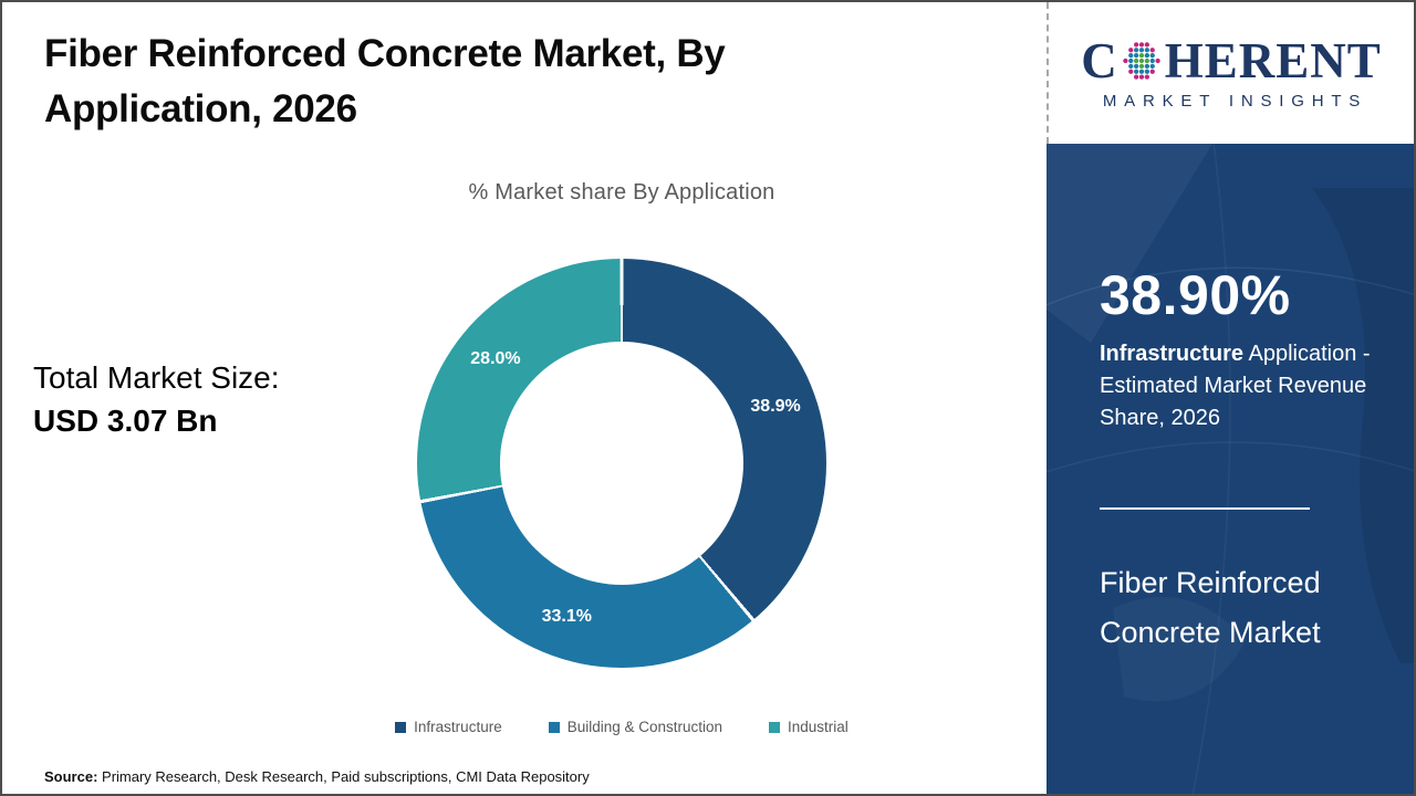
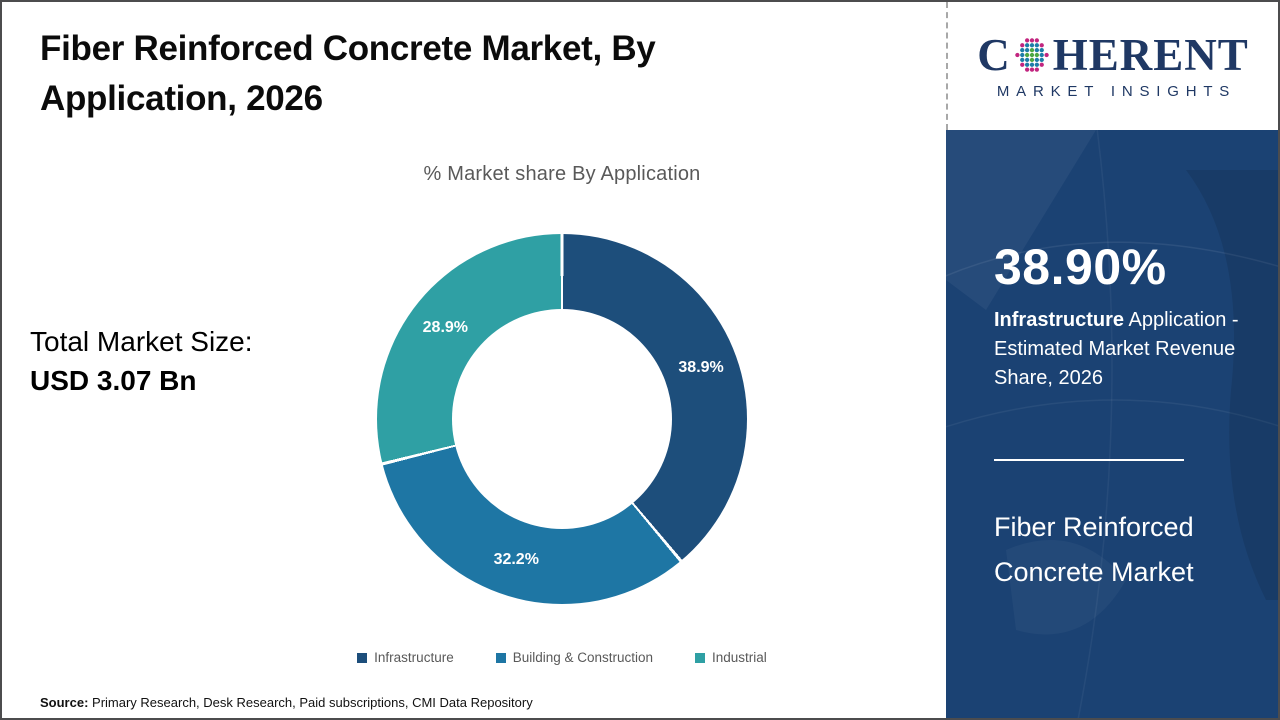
Building & Construction: 33.1% -> 32.2%
Industrial: 28.0% -> 28.9%
